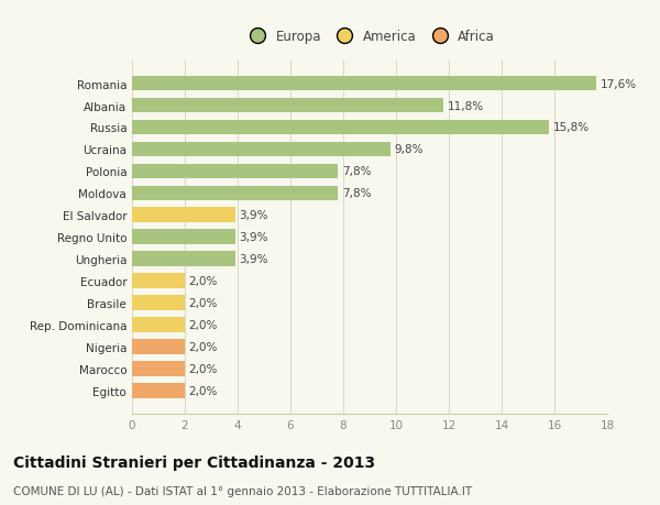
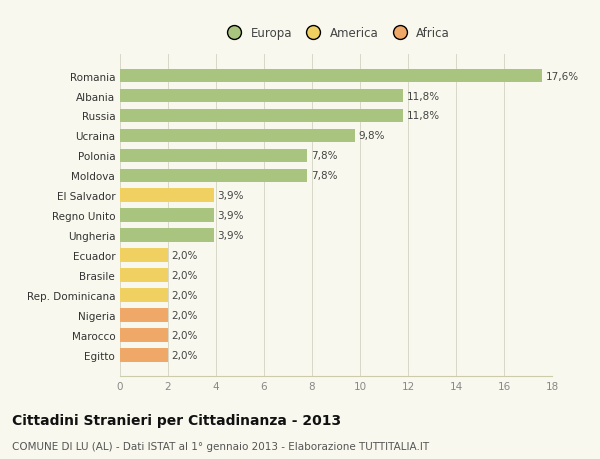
Russia: 15,8% -> 11,8%
